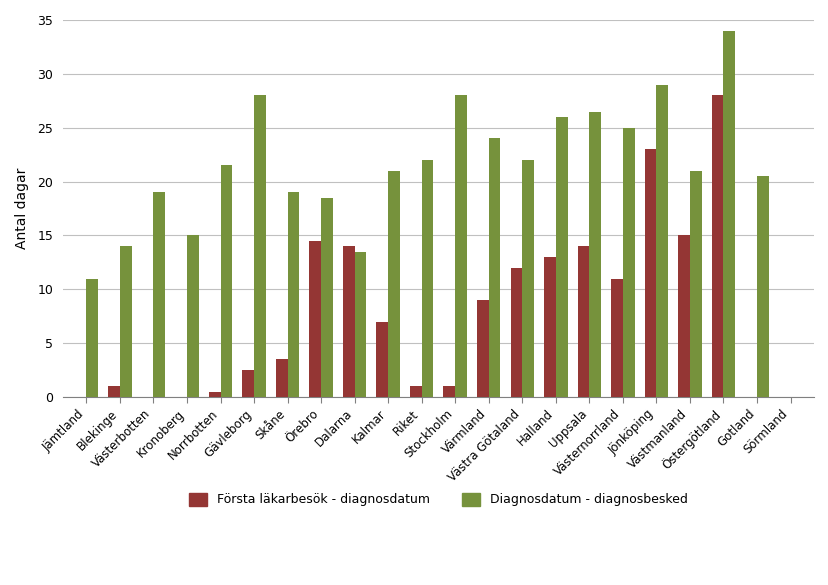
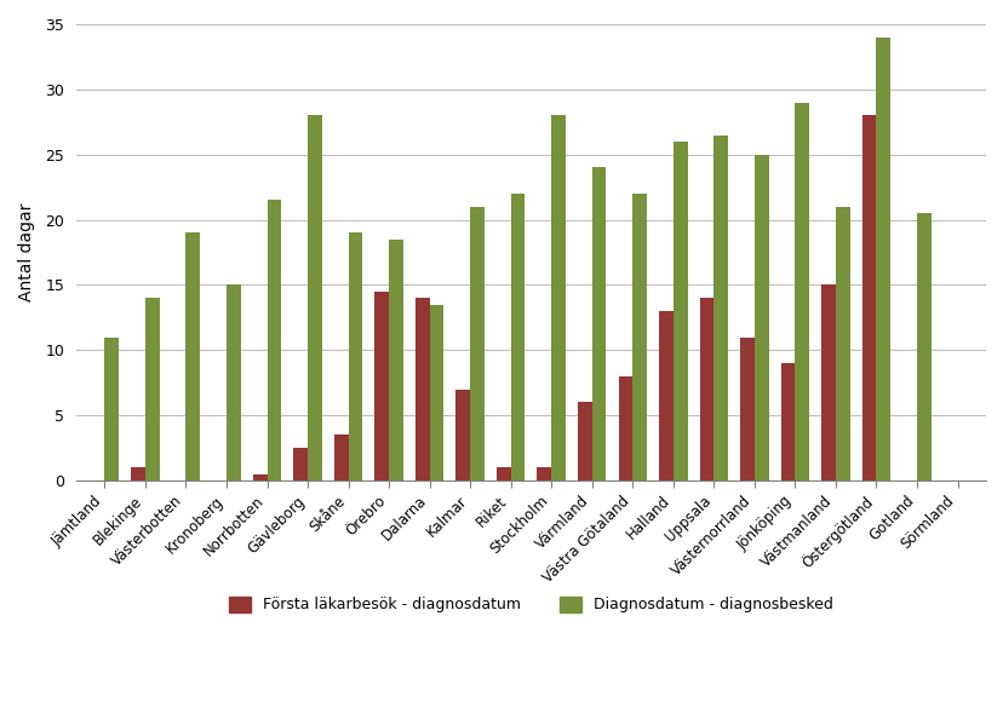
Första läkarbesök - diagnosdatum/Värmland: 9.0 -> 6.0
Första läkarbesök - diagnosdatum/Västra Götaland: 12.0 -> 8.0
Första läkarbesök - diagnosdatum/Jönköping: 23.0 -> 9.0
